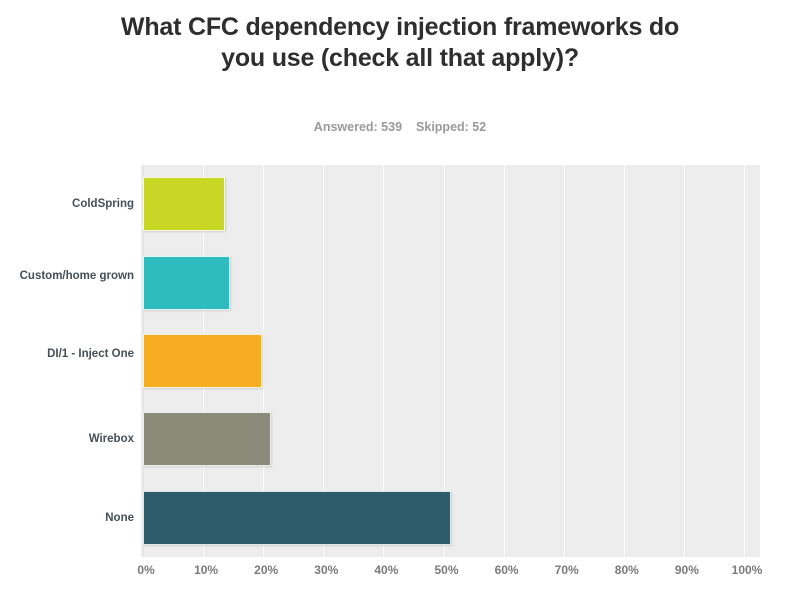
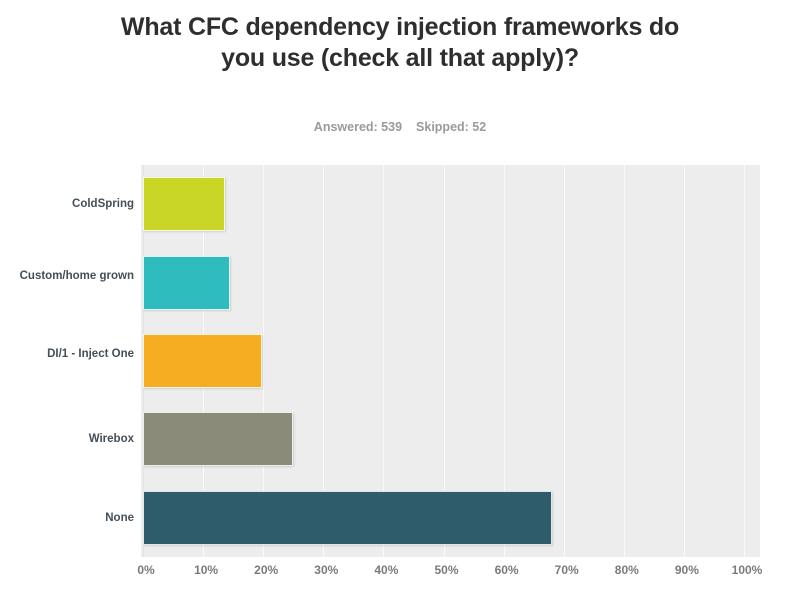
Wirebox: 21% -> 25%
None: 51% -> 68%
